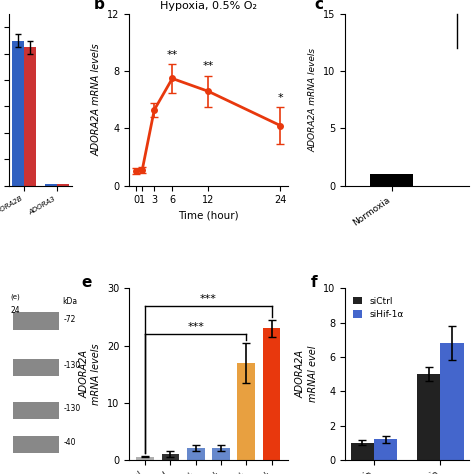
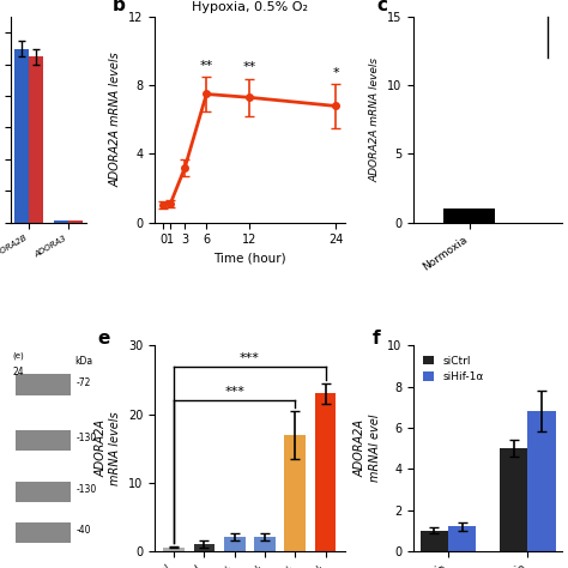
Hypoxia, 0.5% O₂/3: 5.3 -> 3.2
Hypoxia, 0.5% O₂/12: 6.6 -> 7.3
Hypoxia, 0.5% O₂/24: 4.2 -> 6.8
